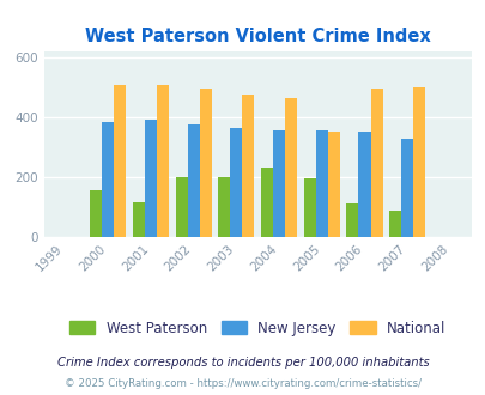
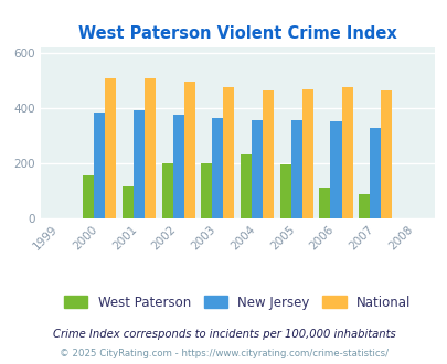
National/2005: 350 -> 469
National/2006: 495 -> 474
National/2007: 500 -> 462
